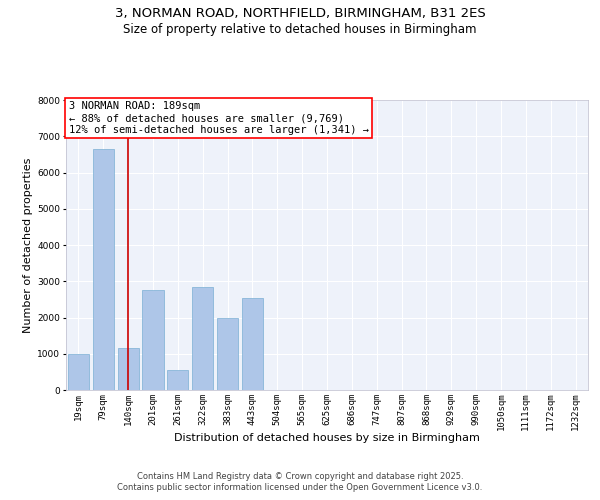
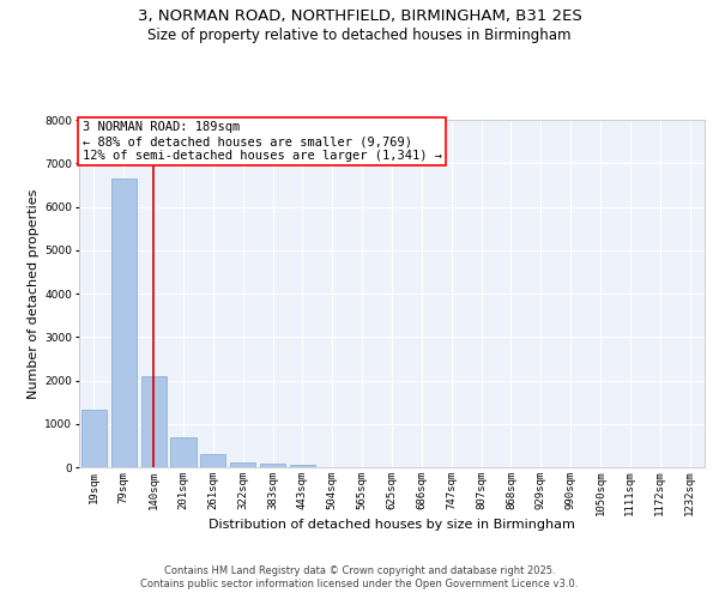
19sqm: 1000 -> 1320
140sqm: 1150 -> 2100
201sqm: 2750 -> 680
261sqm: 550 -> 300
322sqm: 2850 -> 120
383sqm: 2000 -> 70
443sqm: 2550 -> 50
